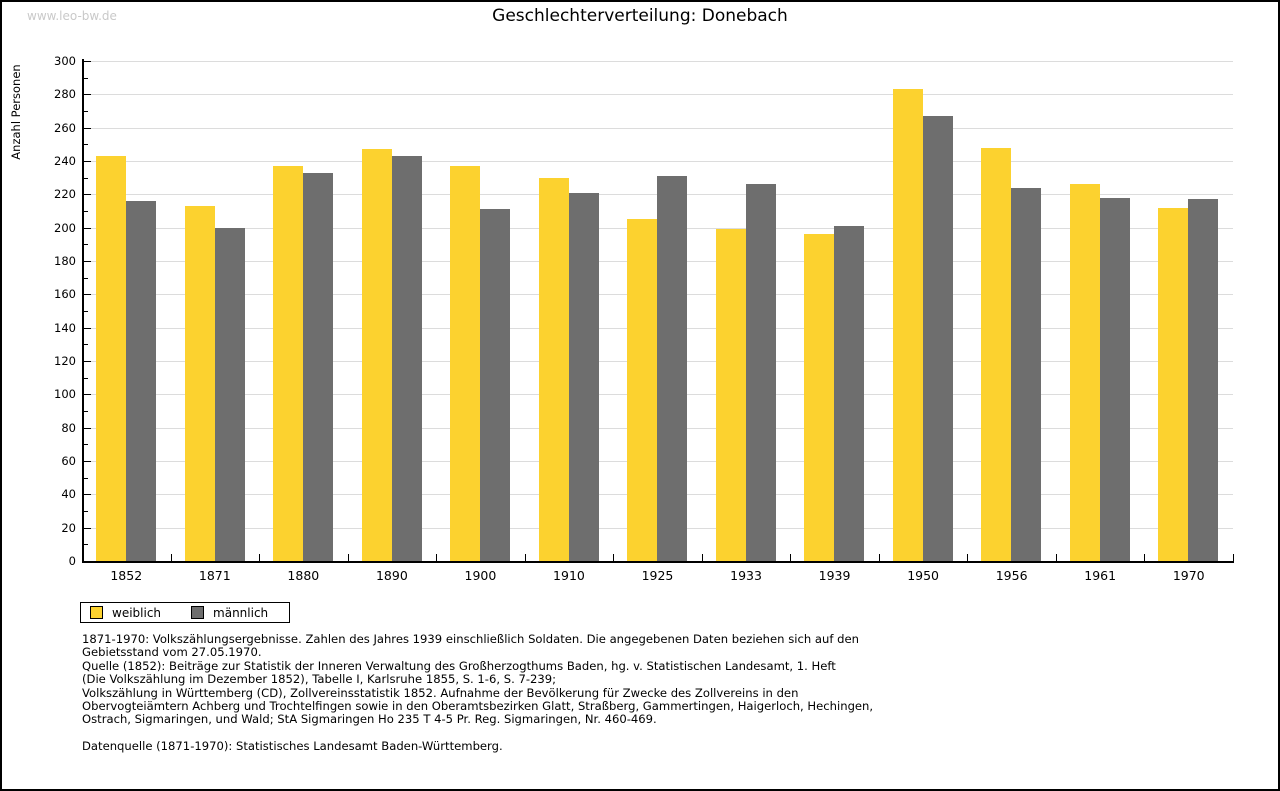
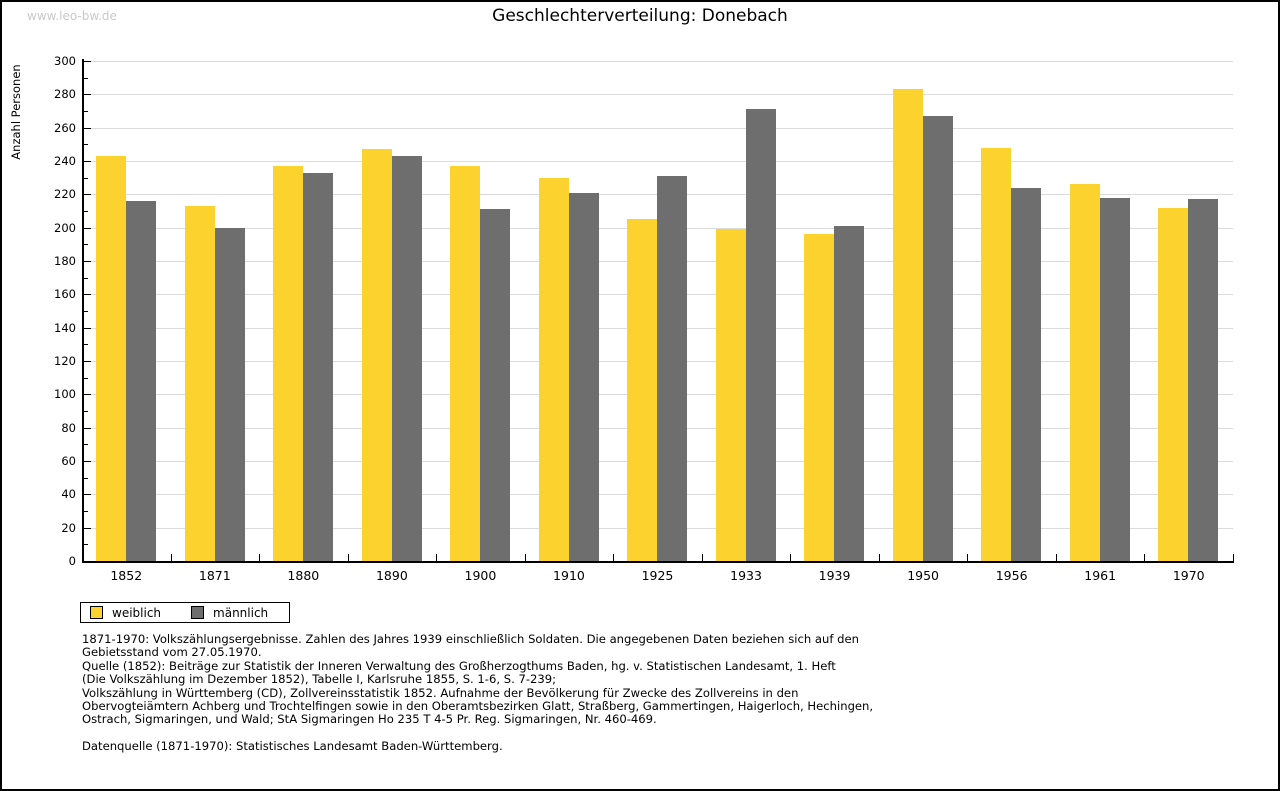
männlich/1933: 226 -> 271
